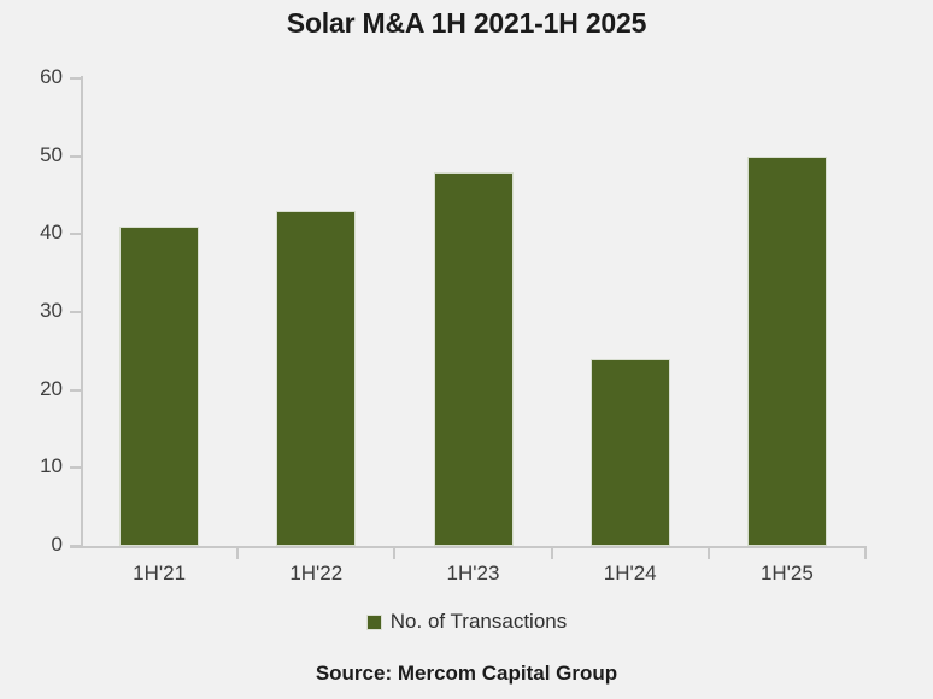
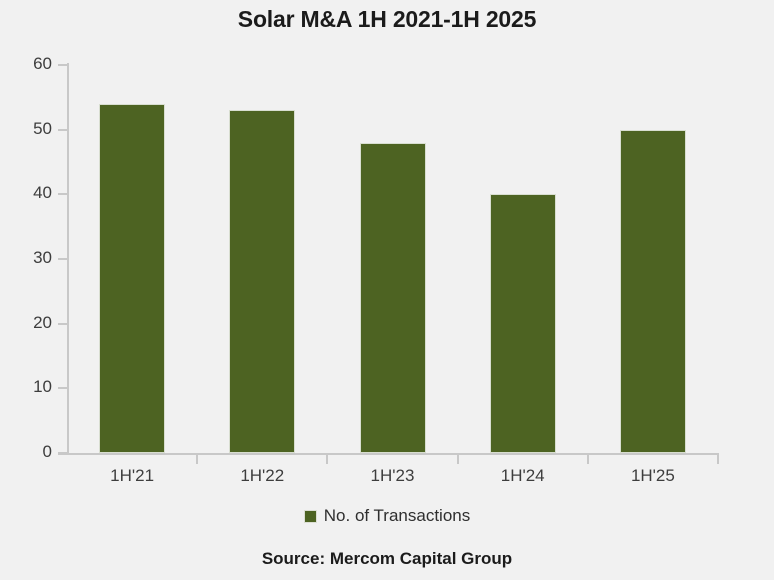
1H'21: 41 -> 54
1H'22: 43 -> 53
1H'24: 24 -> 40
